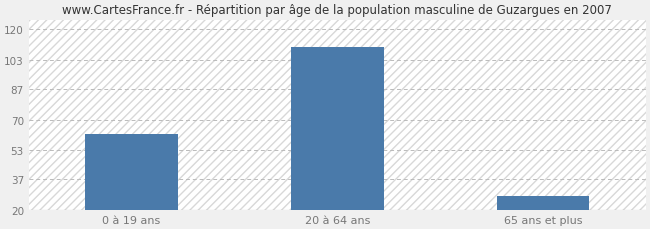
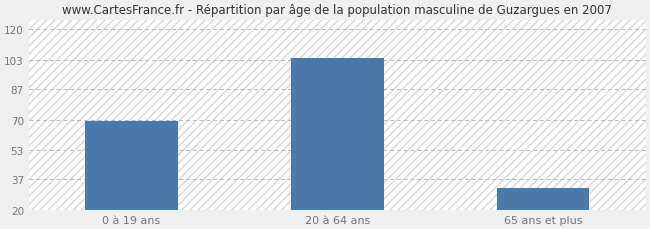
0 à 19 ans: 62 -> 69
20 à 64 ans: 110 -> 104
65 ans et plus: 28 -> 32
